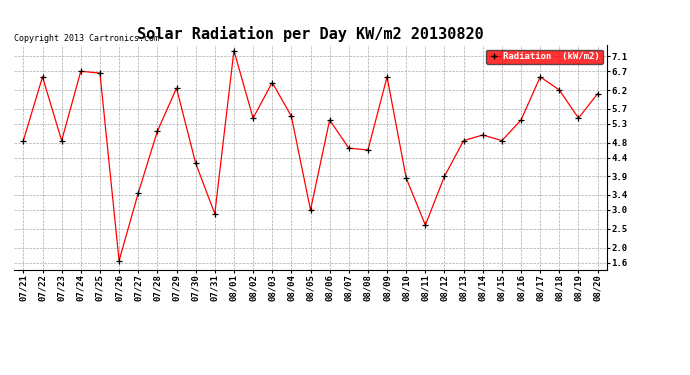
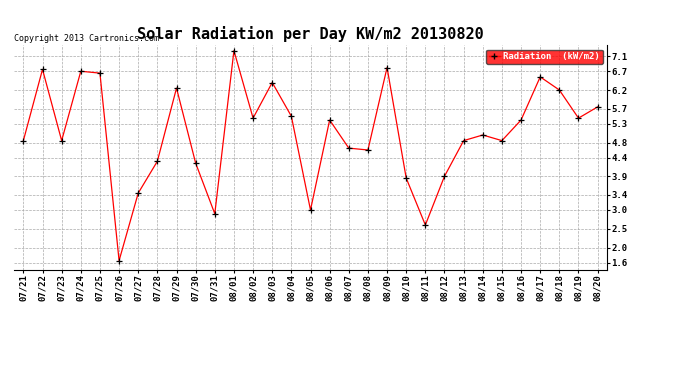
07/22: 6.55 -> 6.75
07/28: 5.10 -> 4.30
08/09: 6.55 -> 6.80
08/20: 6.10 -> 5.75
